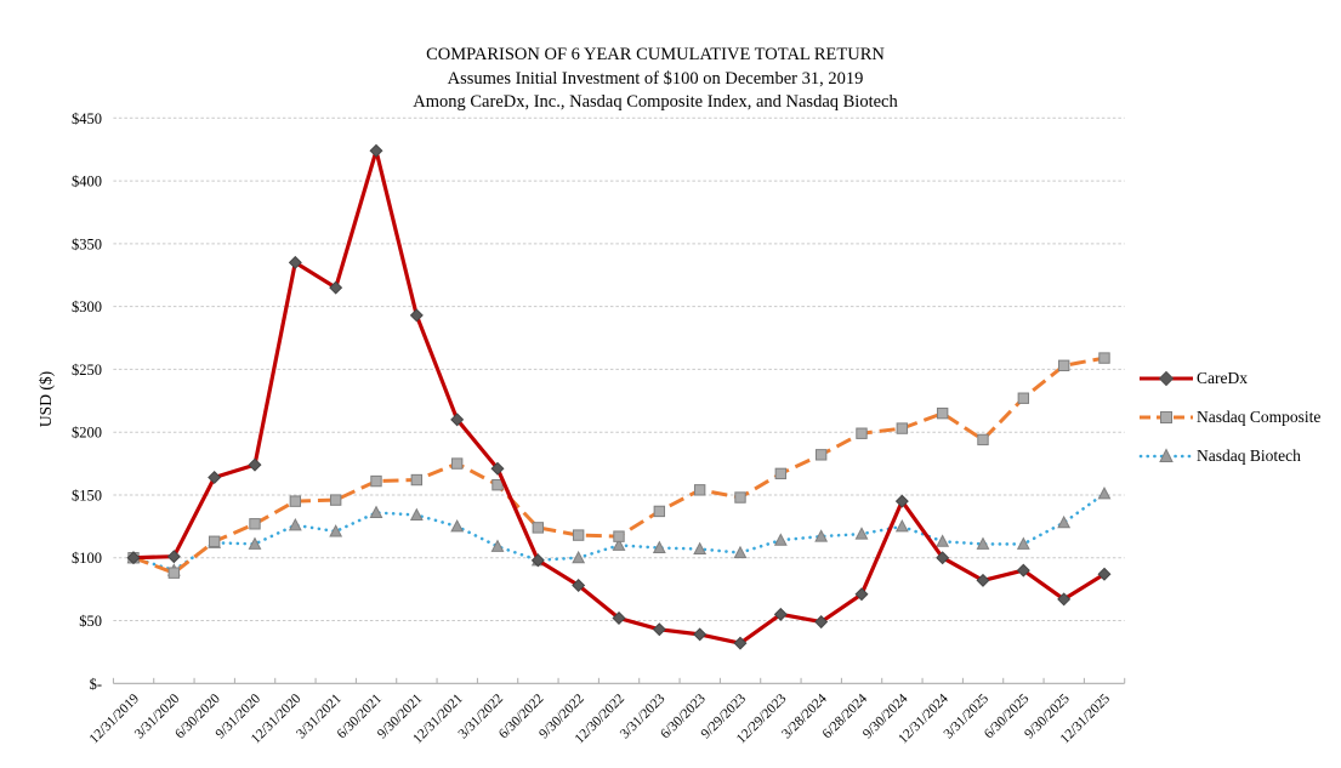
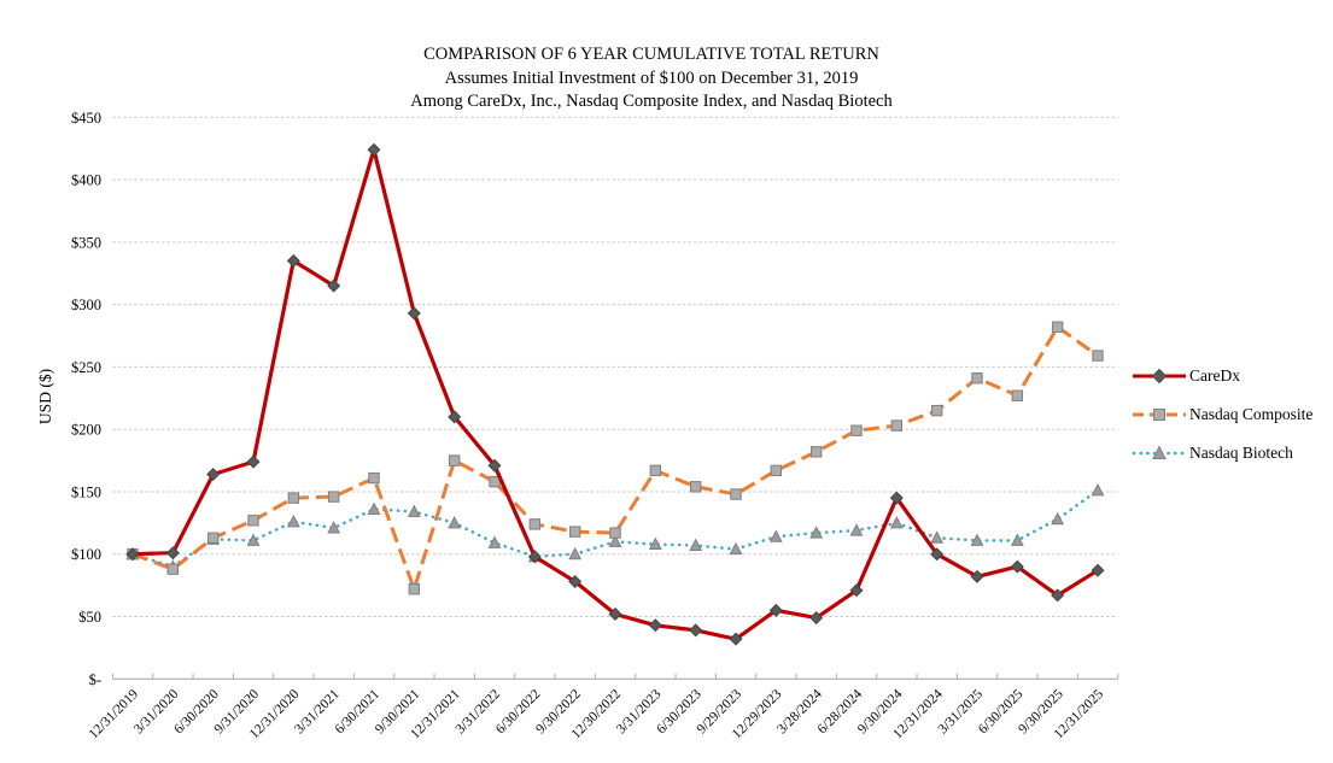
Nasdaq Composite/9/30/2021: $162 -> $72
Nasdaq Composite/3/31/2023: $137 -> $167
Nasdaq Composite/3/31/2025: $194 -> $241
Nasdaq Composite/9/30/2025: $253 -> $282
